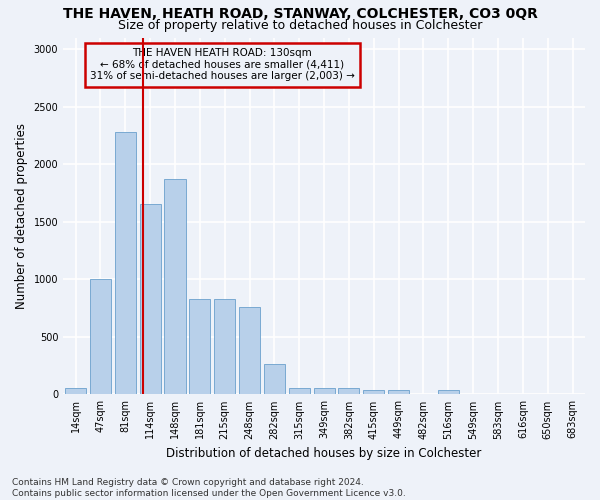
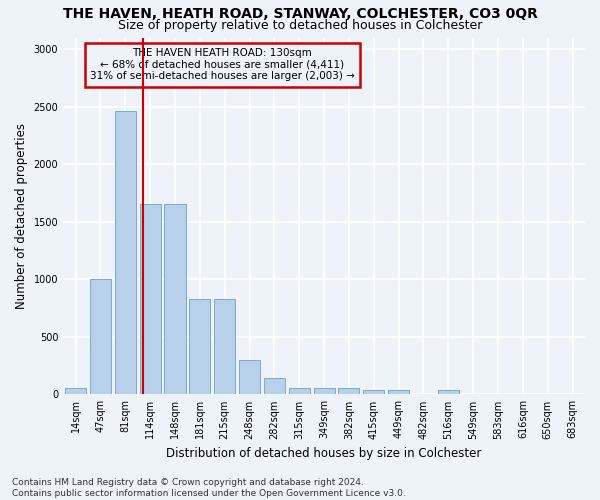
81sqm: 2280 -> 2460
148sqm: 1870 -> 1650
248sqm: 760 -> 300
282sqm: 260 -> 140
